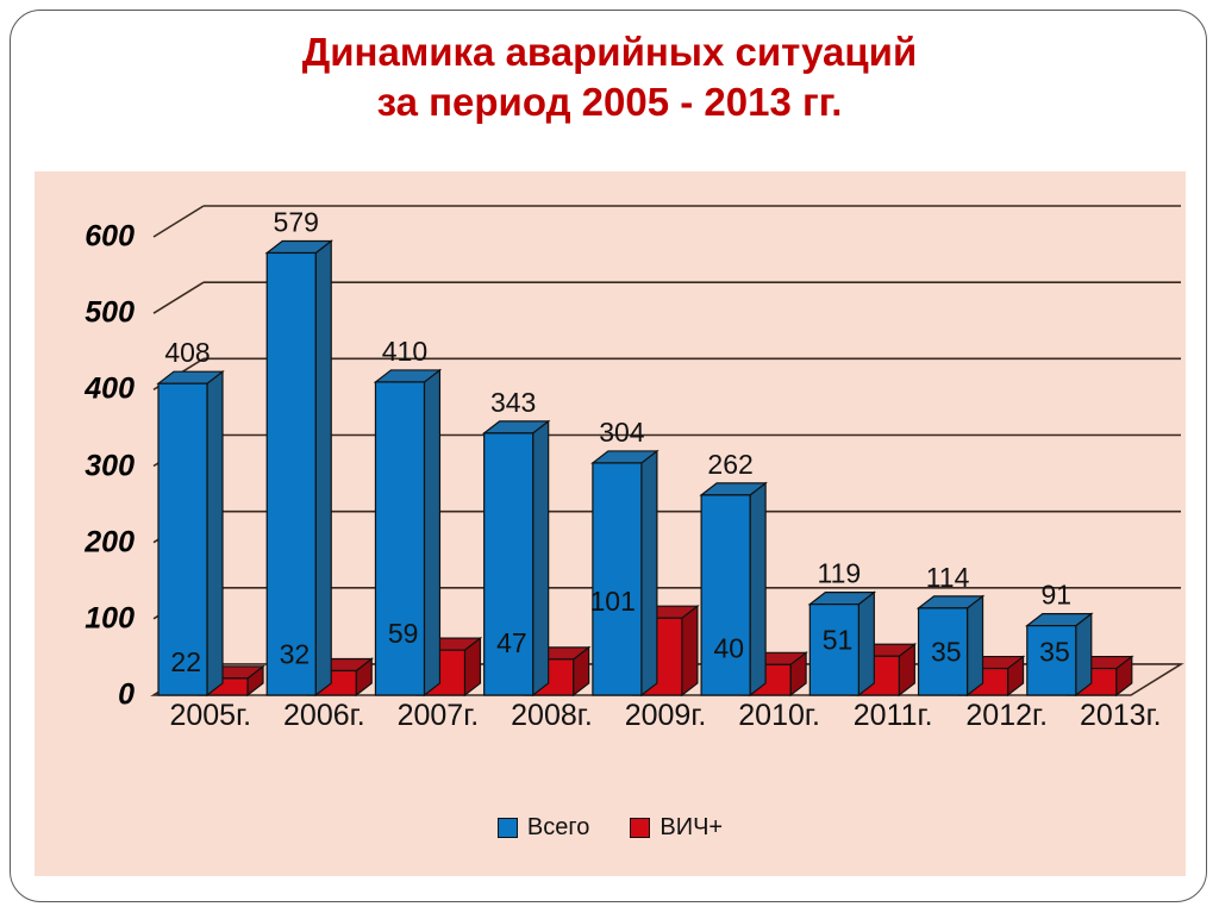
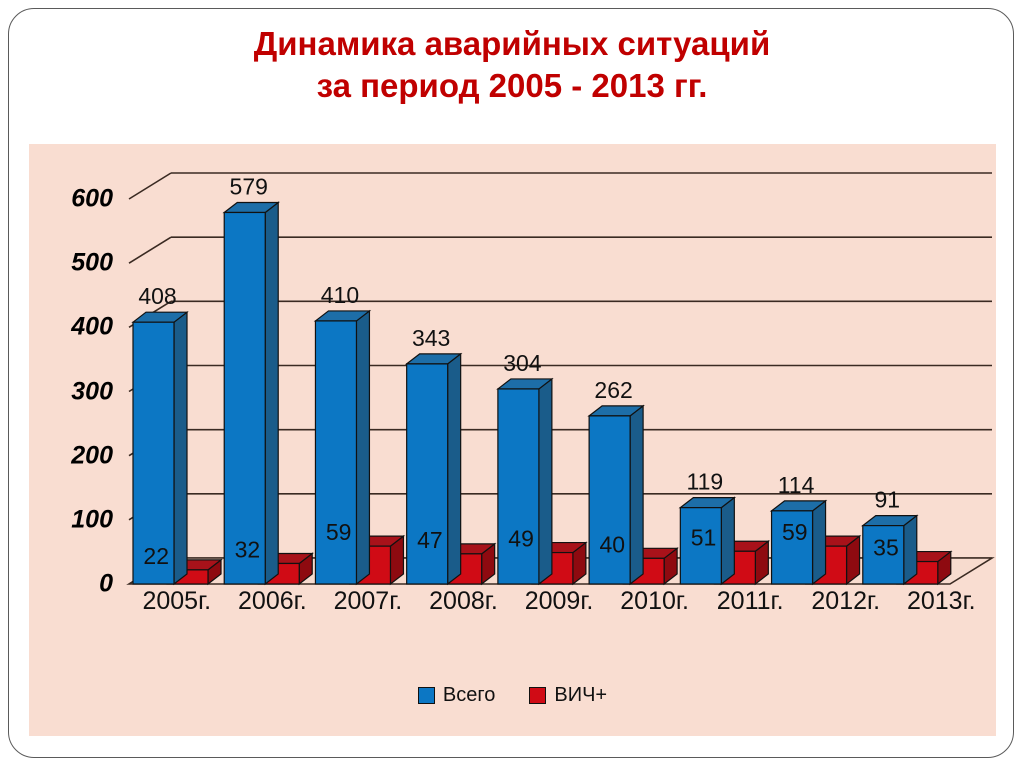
ВИЧ+/2009г.: 101 -> 49
ВИЧ+/2012г.: 35 -> 59
